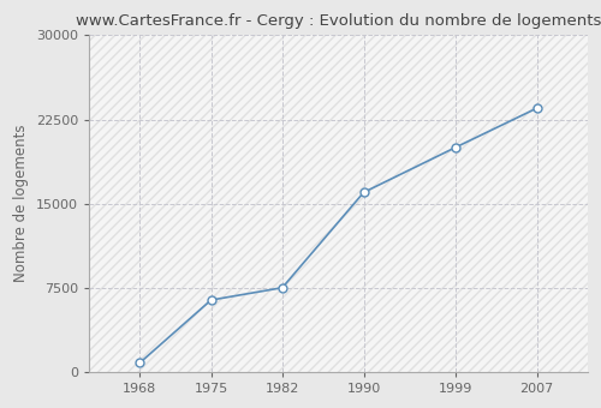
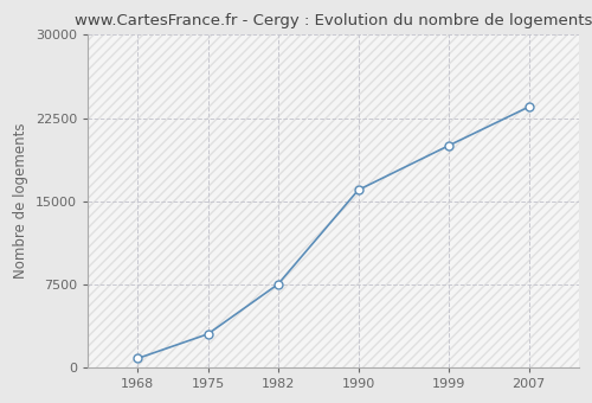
1975: 6400 -> 3000
